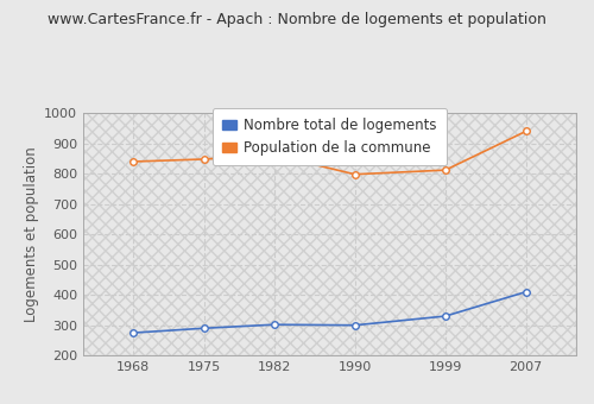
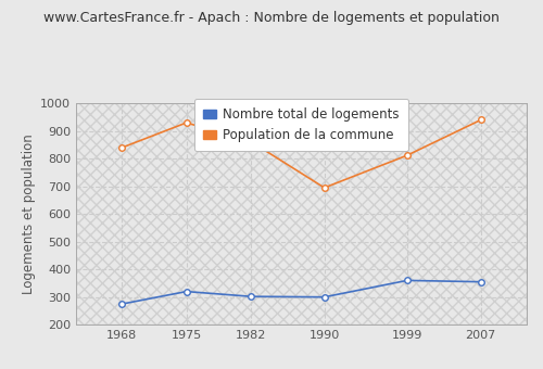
Nombre total de logements/1975: 290 -> 320
Population de la commune/1975: 848 -> 930
Population de la commune/1990: 798 -> 695
Nombre total de logements/1999: 330 -> 360
Nombre total de logements/2007: 410 -> 355
